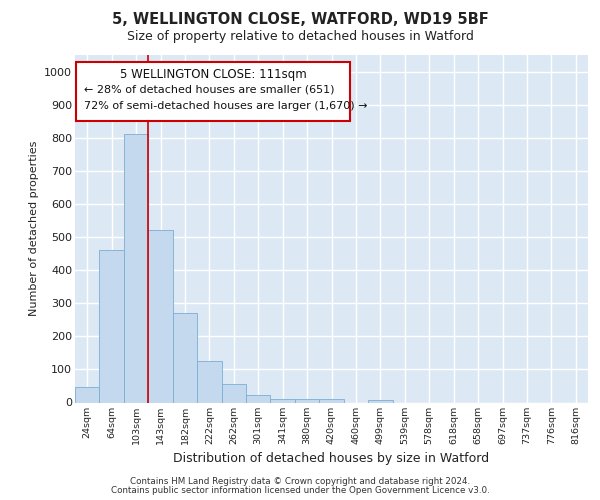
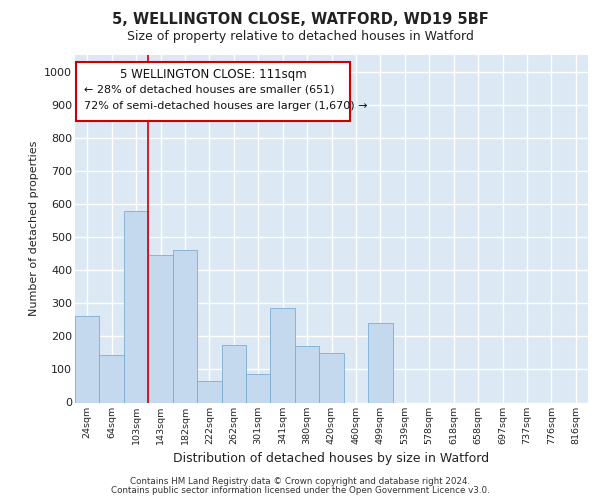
24sqm: 47 -> 260
64sqm: 460 -> 145
103sqm: 810 -> 580
143sqm: 520 -> 445
182sqm: 270 -> 460
222sqm: 125 -> 65
262sqm: 57 -> 175
301sqm: 22 -> 85
341sqm: 12 -> 285
380sqm: 10 -> 170
420sqm: 12 -> 150
499sqm: 8 -> 240
